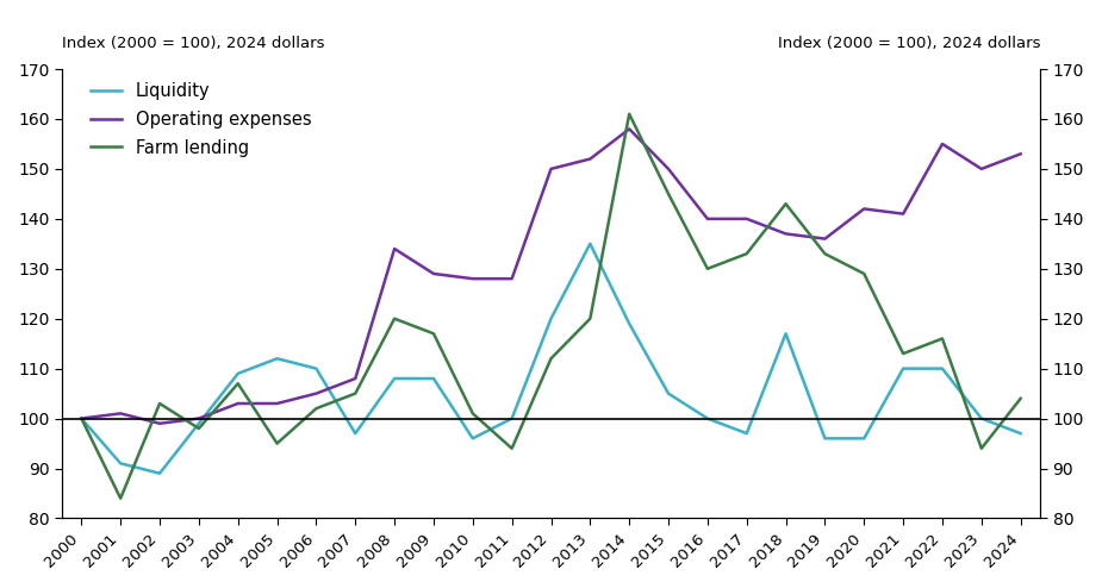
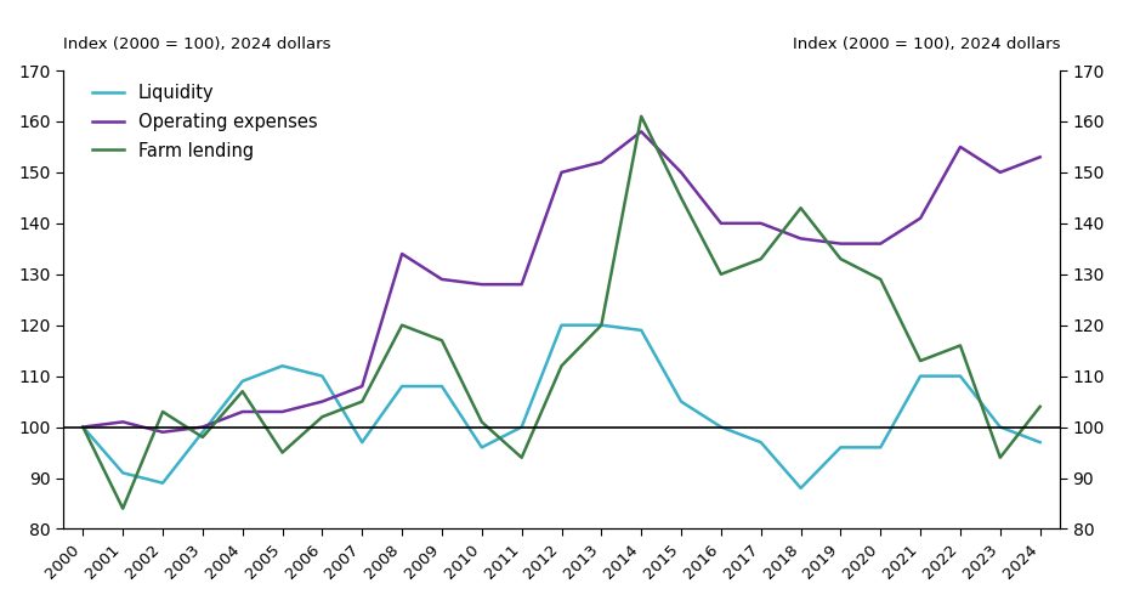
Liquidity/2013: 135 -> 120
Liquidity/2018: 117 -> 88
Operating expenses/2020: 142 -> 136
